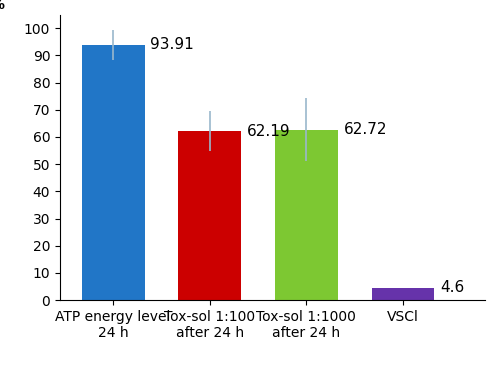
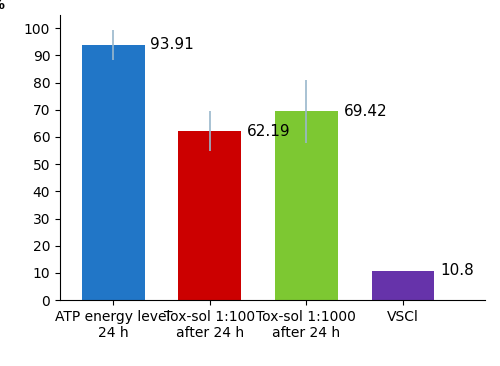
Tox-sol 1:1000 after 24 h: 62.72 -> 69.42
VSCl: 4.6 -> 10.8
